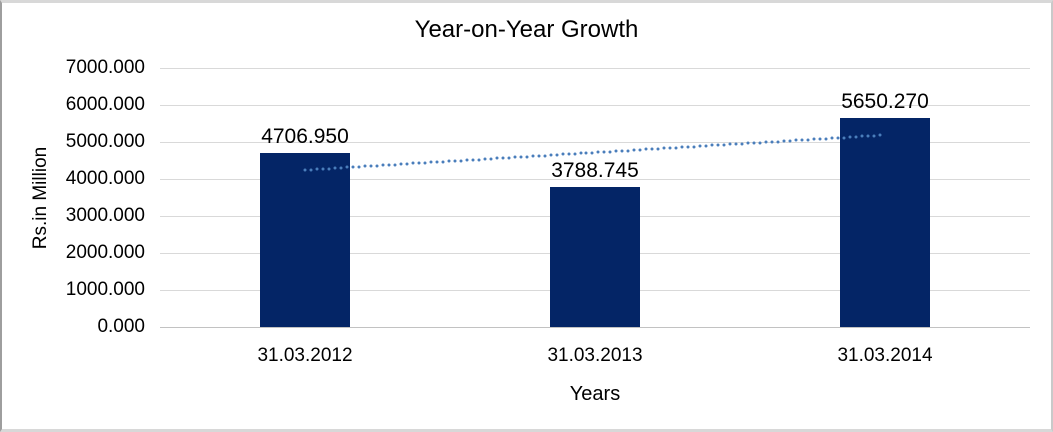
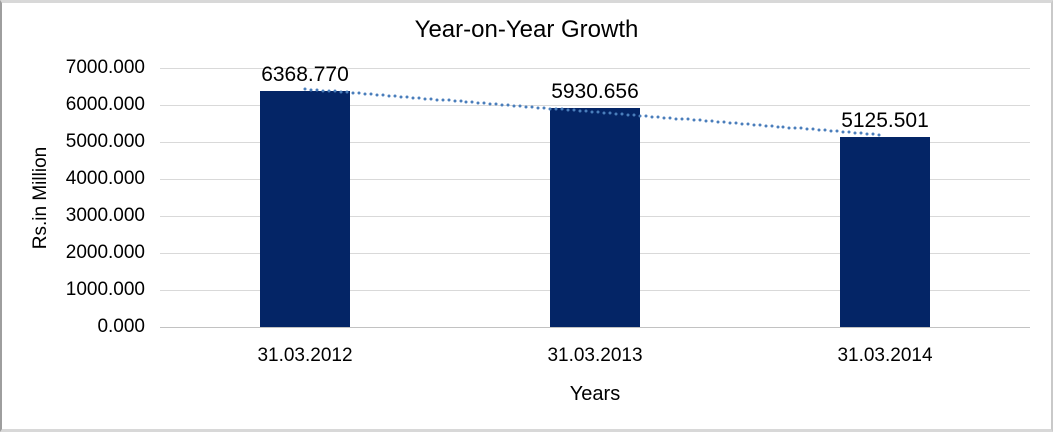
31.03.2012: 4706.950 -> 6368.770
31.03.2013: 3788.745 -> 5930.656
31.03.2014: 5650.270 -> 5125.501
